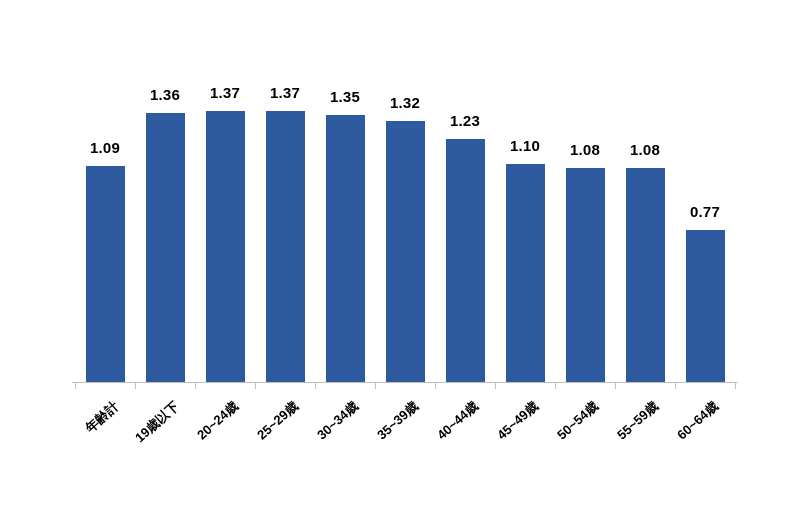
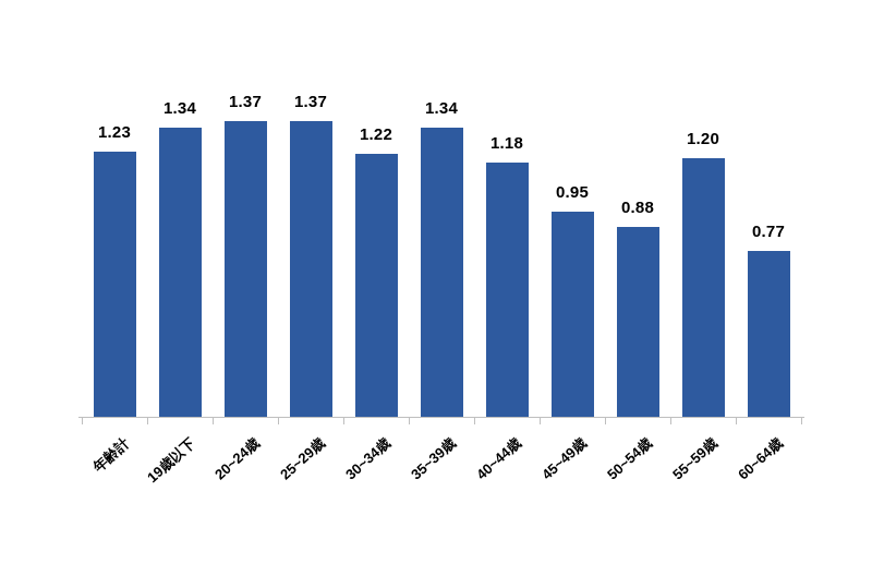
年齢計: 1.09 -> 1.23
19歳以下: 1.36 -> 1.34
30~34歳: 1.35 -> 1.22
35~39歳: 1.32 -> 1.34
40~44歳: 1.23 -> 1.18
45~49歳: 1.10 -> 0.95
50~54歳: 1.08 -> 0.88
55~59歳: 1.08 -> 1.20
